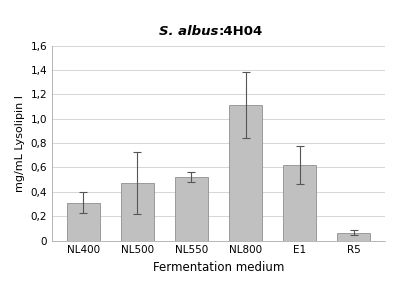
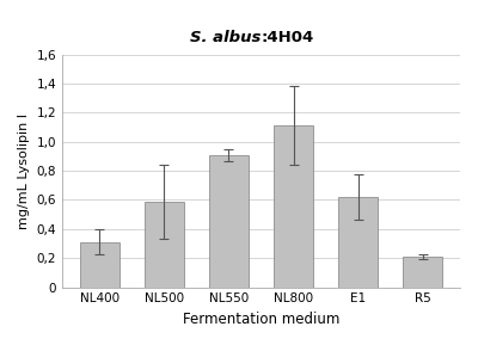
NL500: 0,47 -> 0,59
NL550: 0,52 -> 0,91
R5: 0,07 -> 0,21
